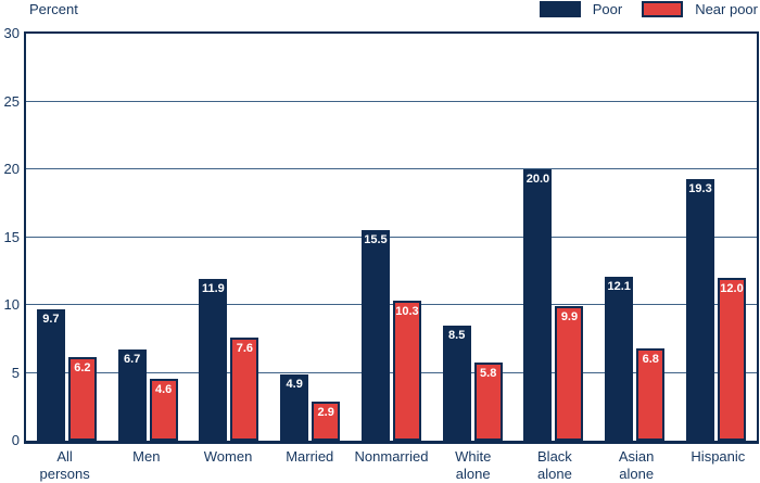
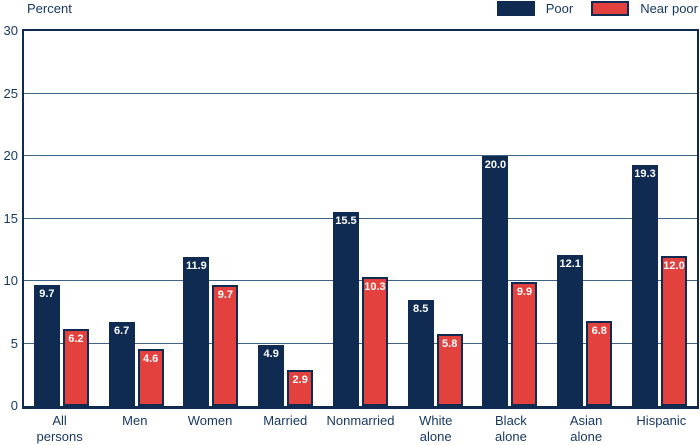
Near poor/Women: 7.6 -> 9.7
